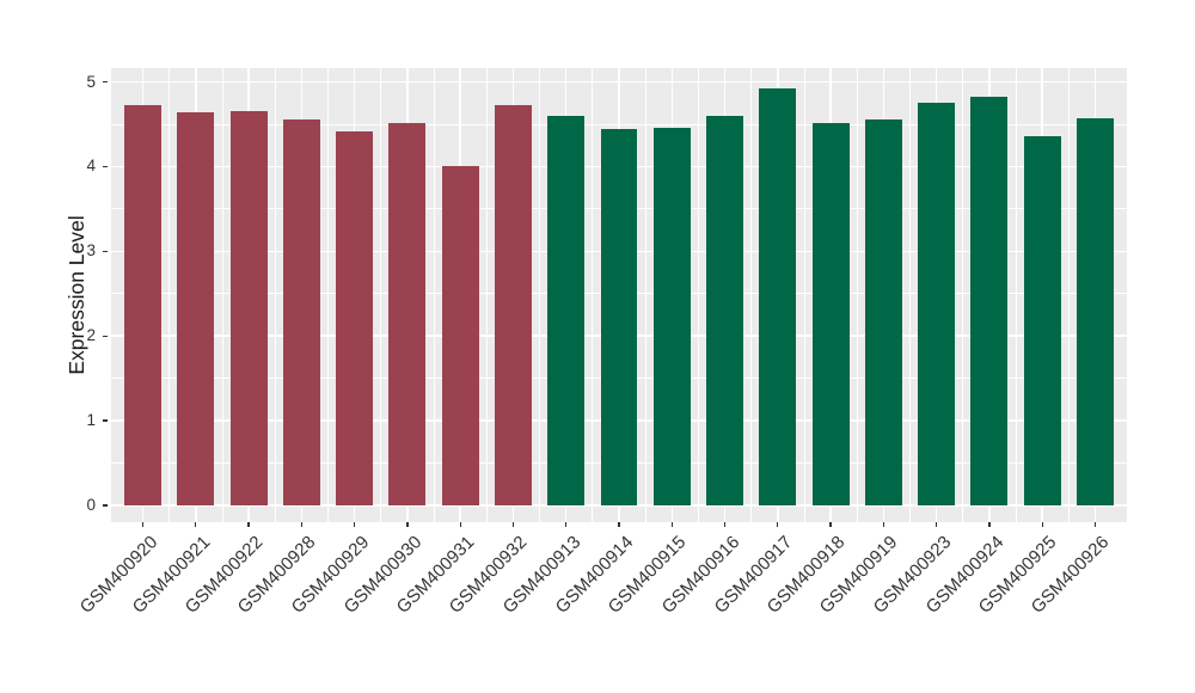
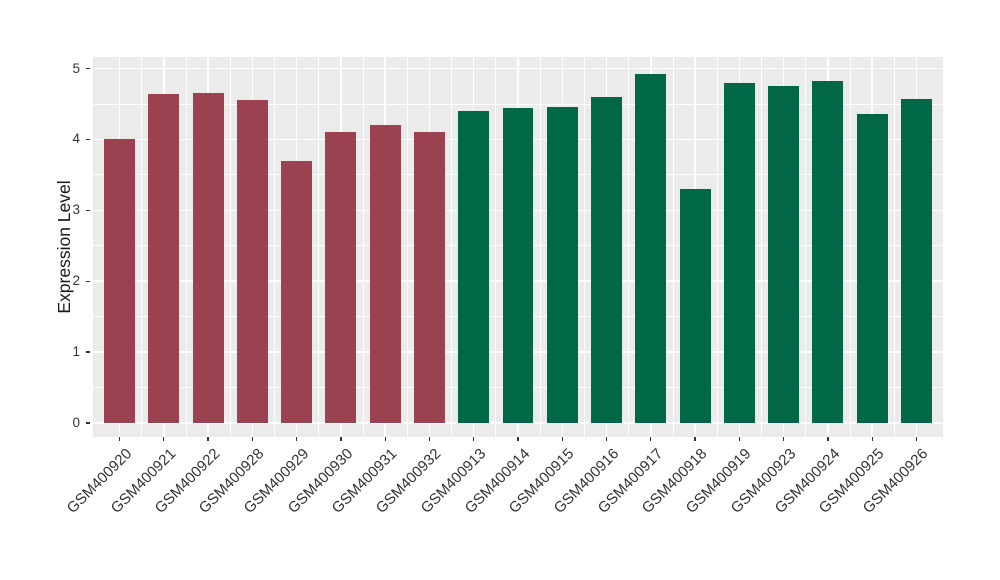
GSM400920: 4.7 -> 4.0
GSM400929: 4.4 -> 3.7
GSM400930: 4.5 -> 4.1
GSM400931: 4.0 -> 4.2
GSM400932: 4.7 -> 4.1
GSM400913: 4.6 -> 4.4
GSM400918: 4.5 -> 3.3
GSM400919: 4.6 -> 4.8
